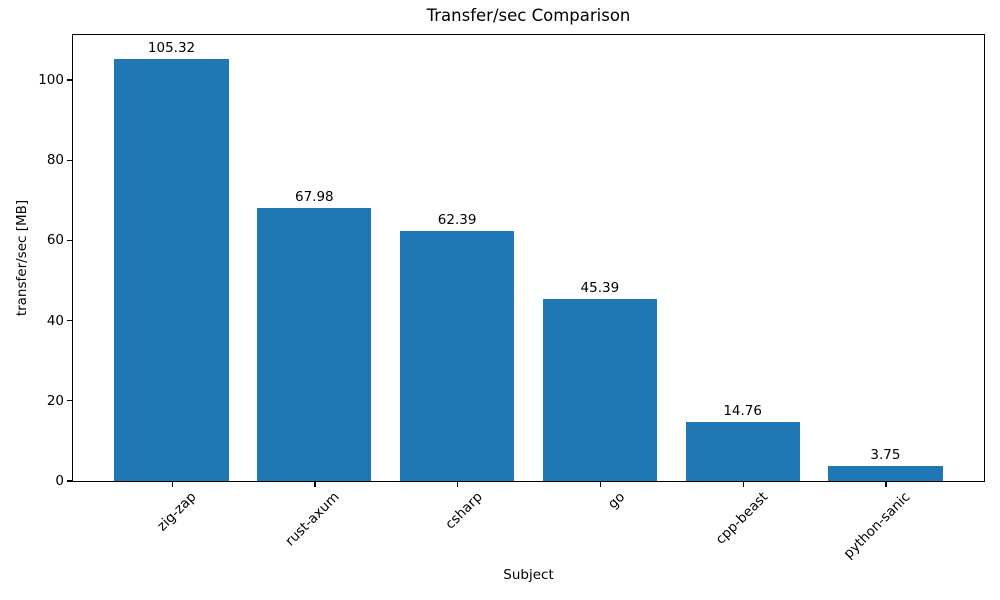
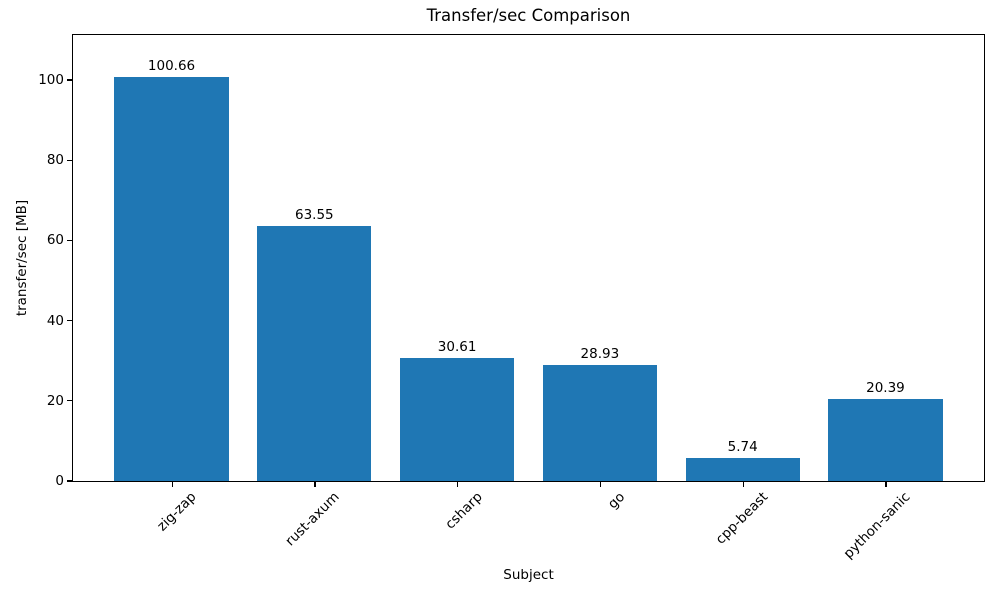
zig-zap: 105.32 -> 100.66
rust-axum: 67.98 -> 63.55
csharp: 62.39 -> 30.61
go: 45.39 -> 28.93
cpp-beast: 14.76 -> 5.74
python-sanic: 3.75 -> 20.39
